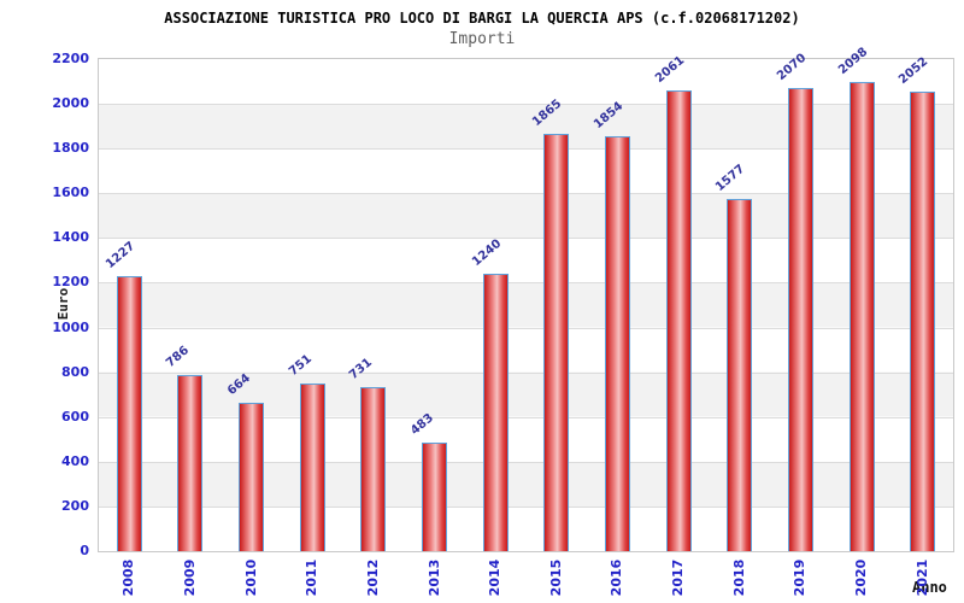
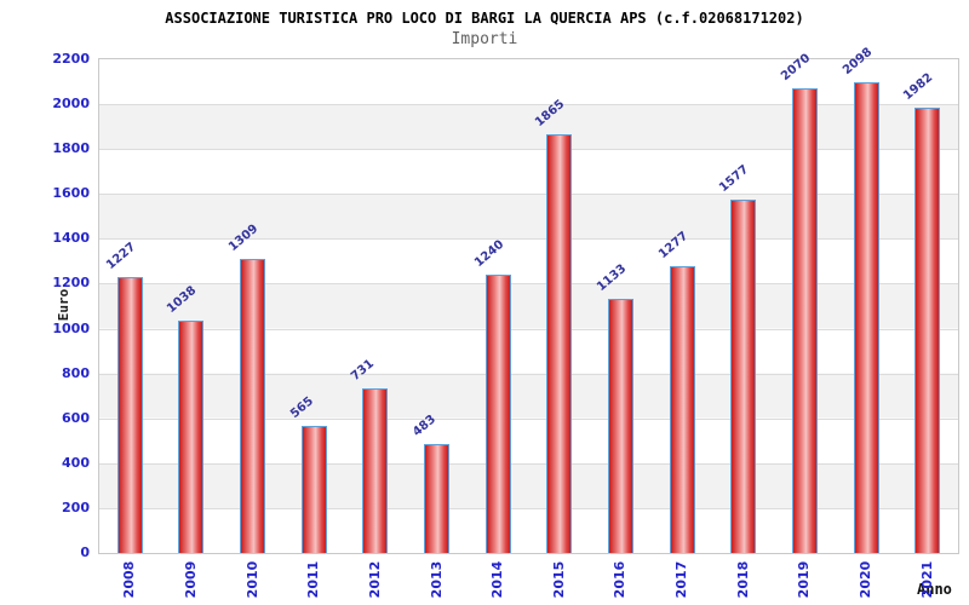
2009: 786 -> 1038
2010: 664 -> 1309
2011: 751 -> 565
2016: 1854 -> 1133
2017: 2061 -> 1277
2021: 2052 -> 1982
